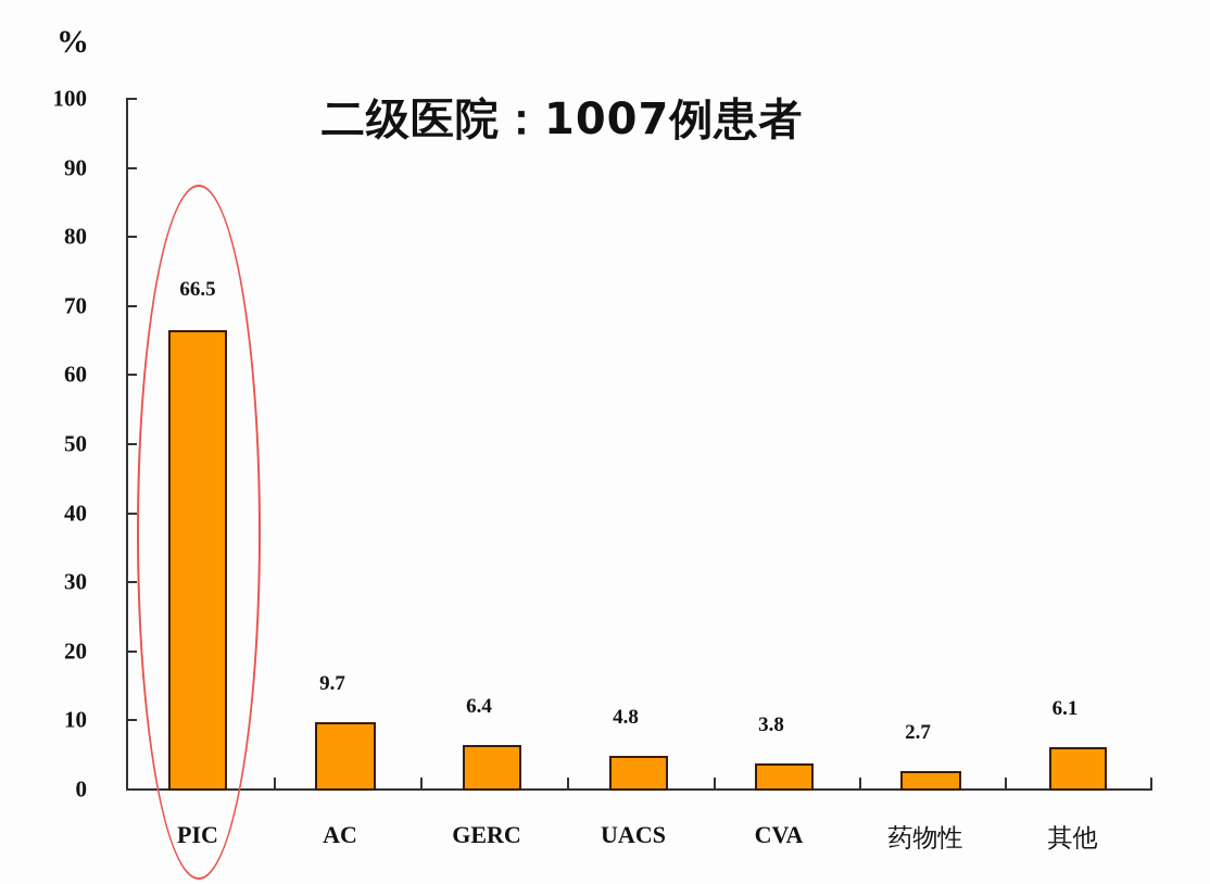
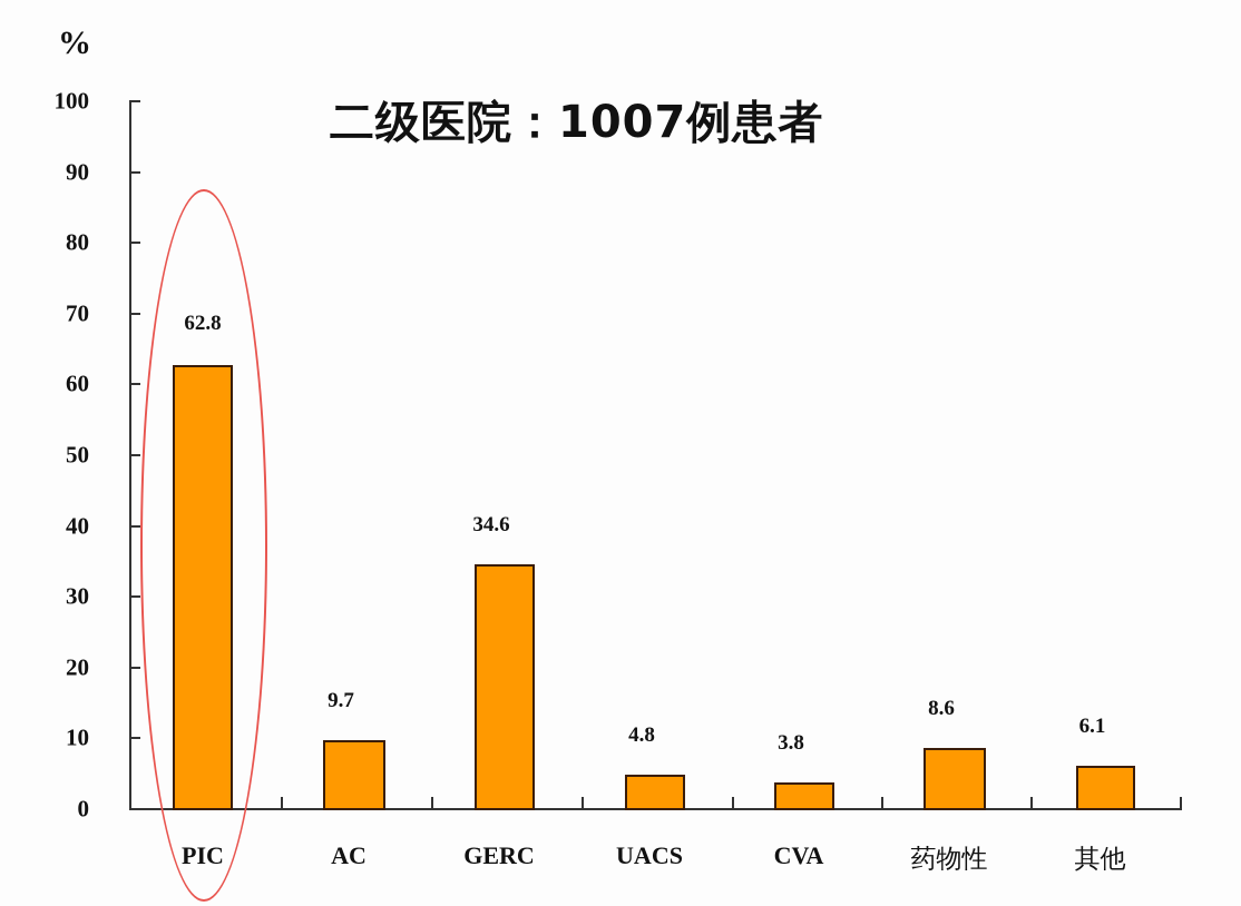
PIC: 66.5 -> 62.8
GERC: 6.4 -> 34.6
药物性: 2.7 -> 8.6
